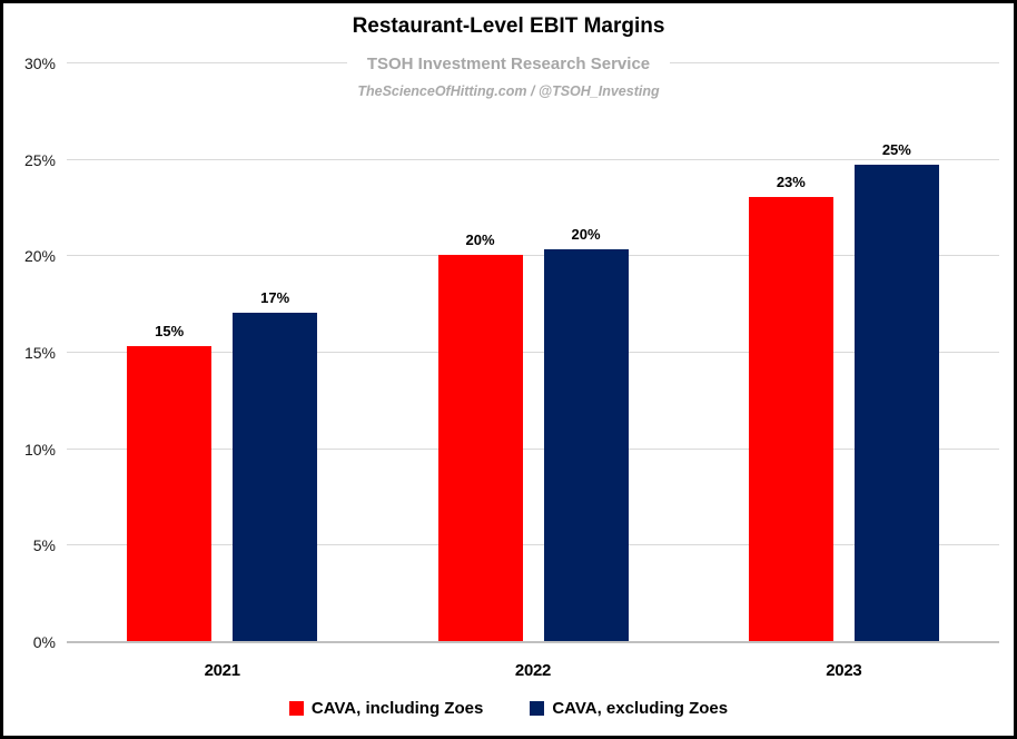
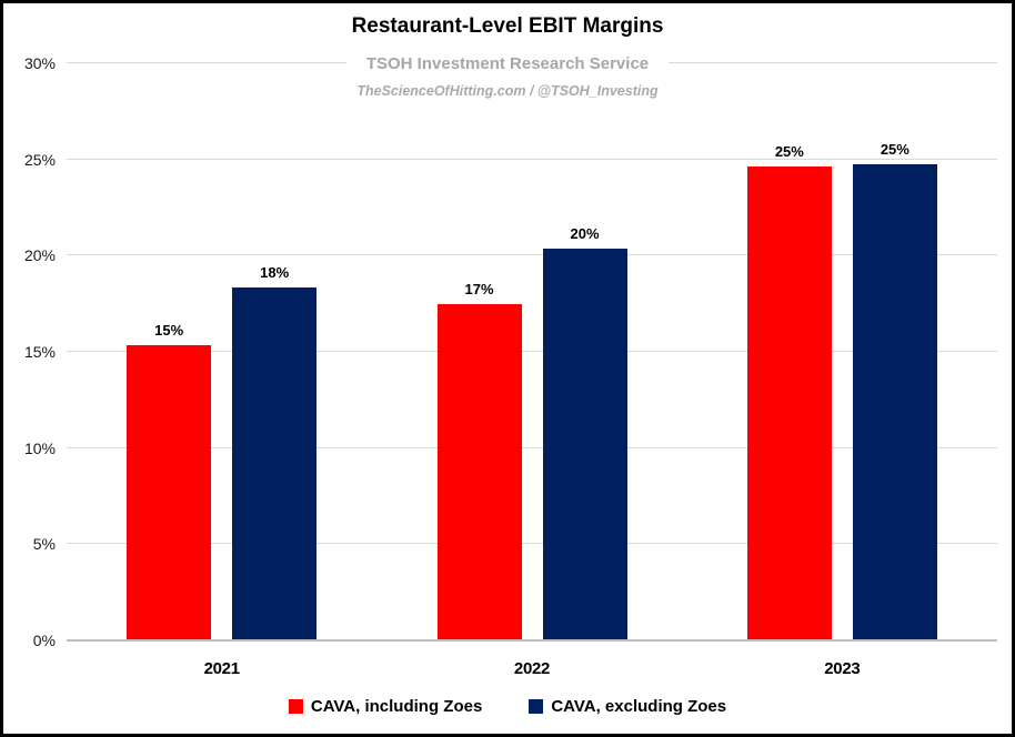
CAVA, excluding Zoes/2021: 17% -> 18%
CAVA, including Zoes/2022: 20% -> 17%
CAVA, including Zoes/2023: 23% -> 25%
